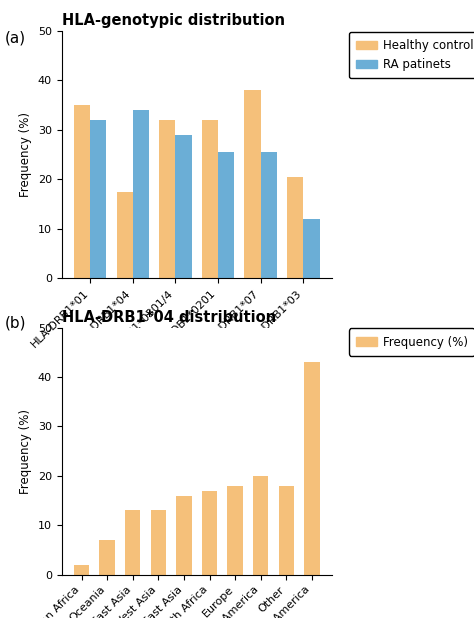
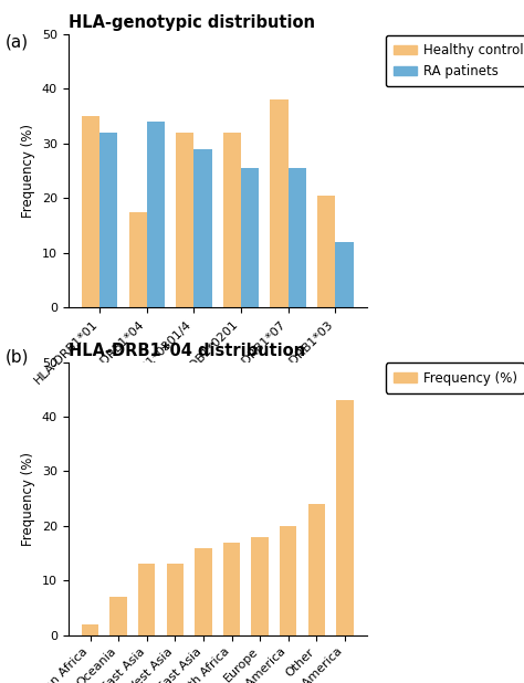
Other: 18 -> 24
